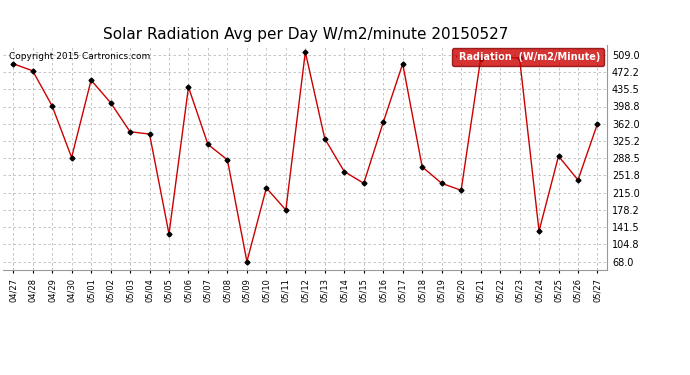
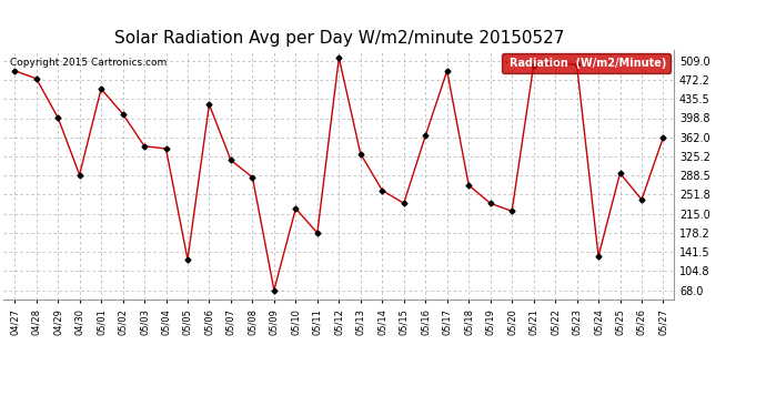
05/06: 440 -> 425
